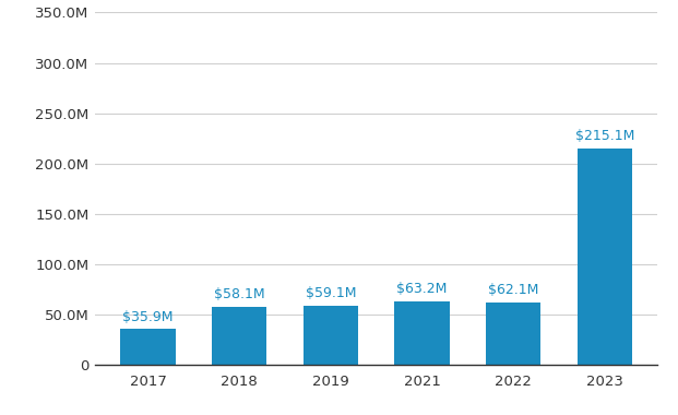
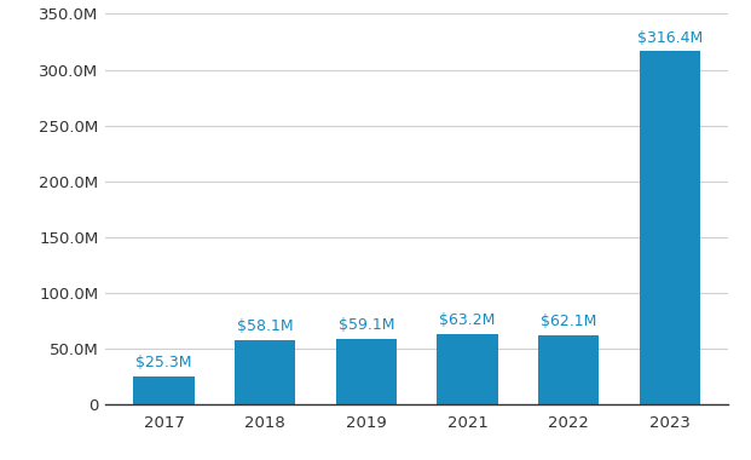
2017: $35.9M -> $25.3M
2023: $215.1M -> $316.4M
